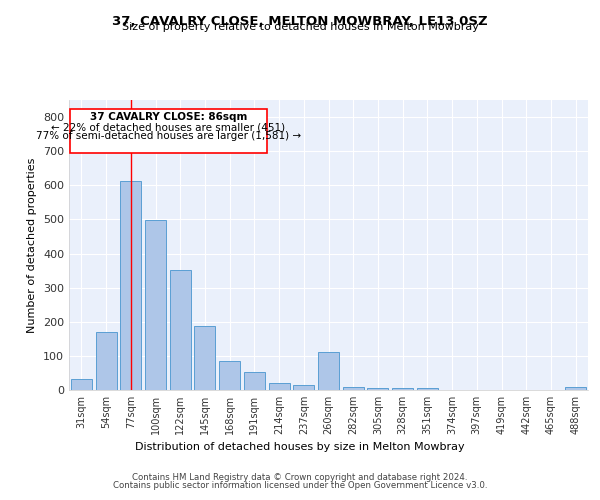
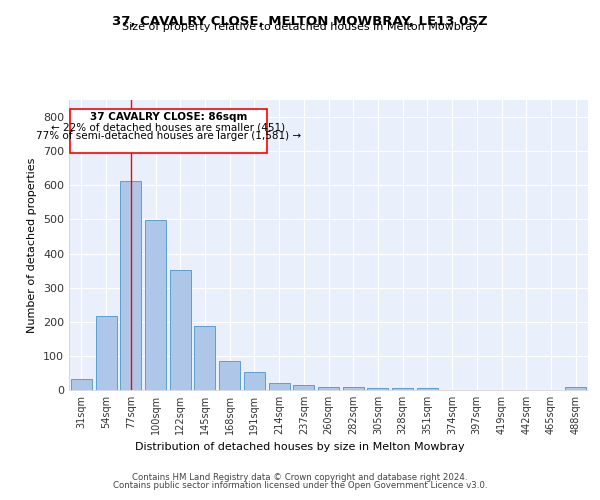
54sqm: 170 -> 216
260sqm: 110 -> 9
